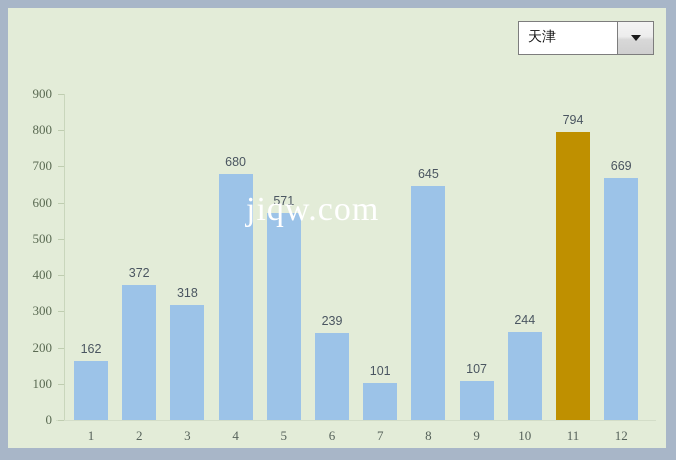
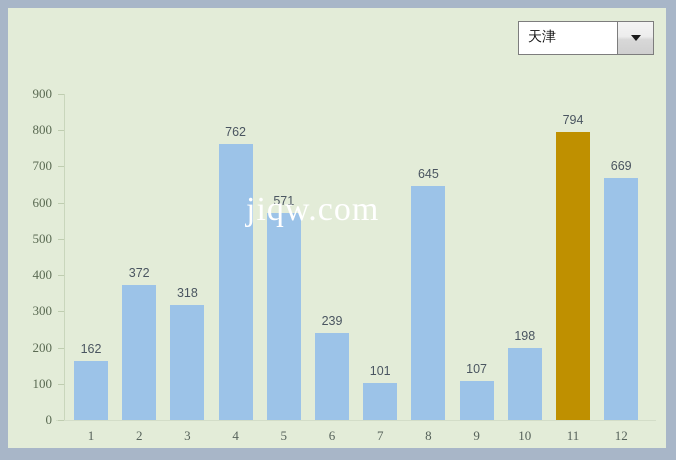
4: 680 -> 762
10: 244 -> 198
